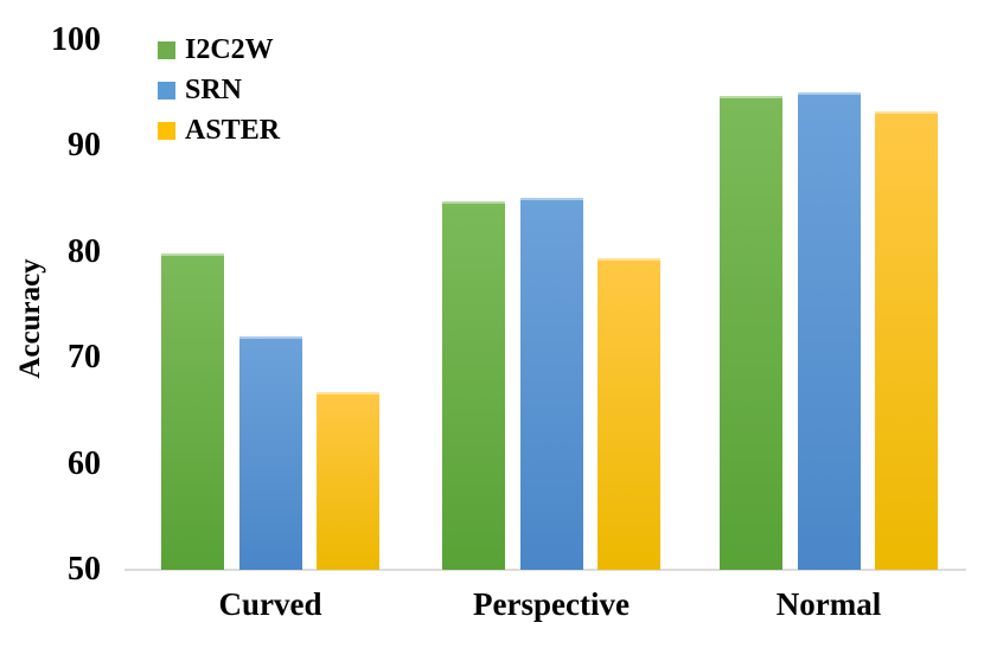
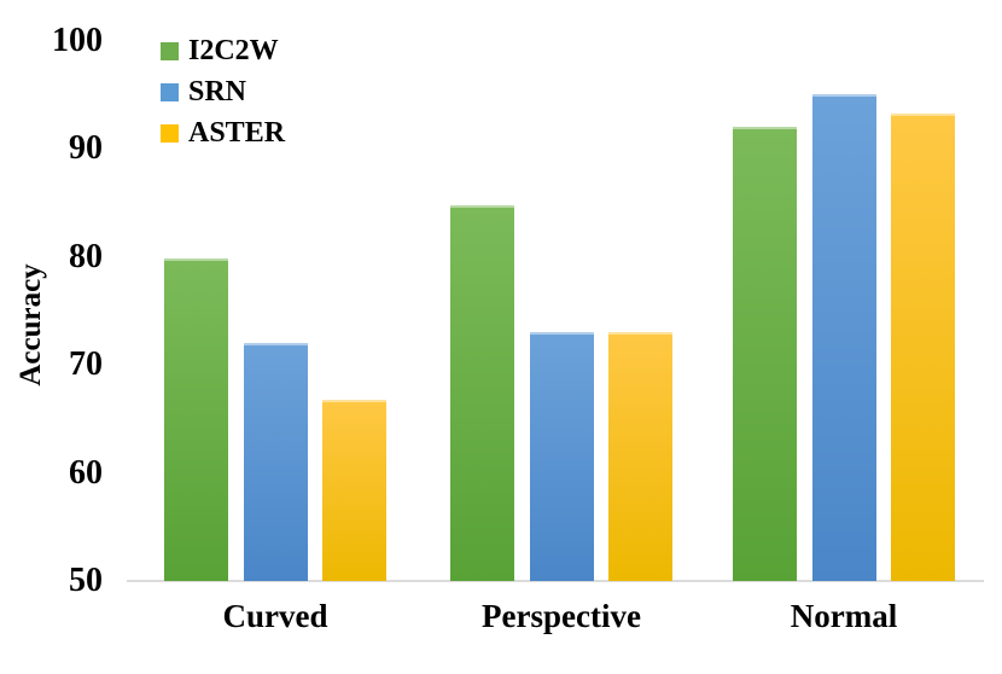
SRN/Perspective: 85 -> 73
ASTER/Perspective: 79 -> 73
I2C2W/Normal: 95 -> 92
